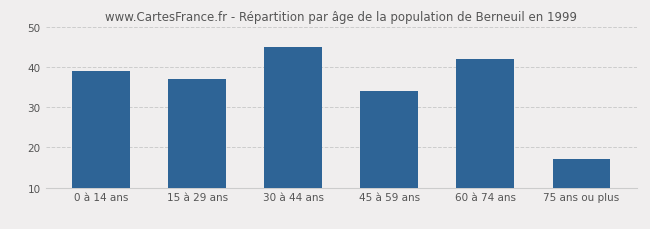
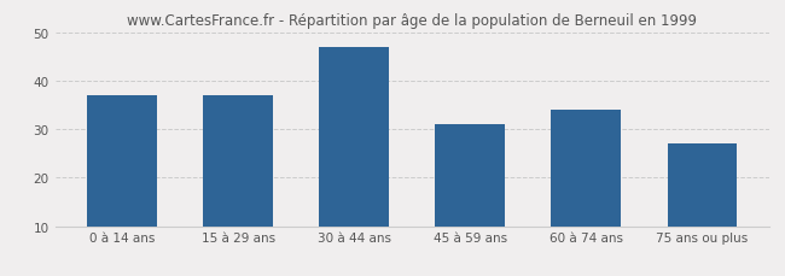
0 à 14 ans: 39 -> 37
30 à 44 ans: 45 -> 47
45 à 59 ans: 34 -> 31
60 à 74 ans: 42 -> 34
75 ans ou plus: 17 -> 27
